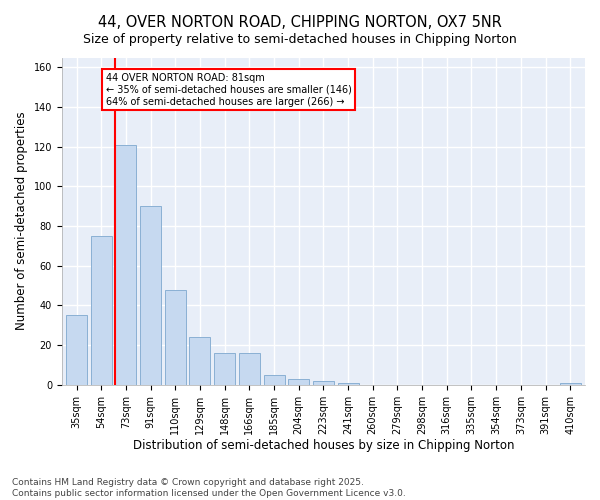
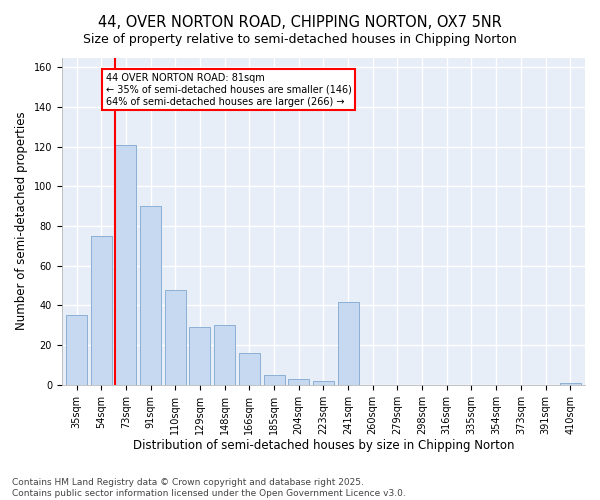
129sqm: 24 -> 29
148sqm: 16 -> 30
241sqm: 1 -> 42
